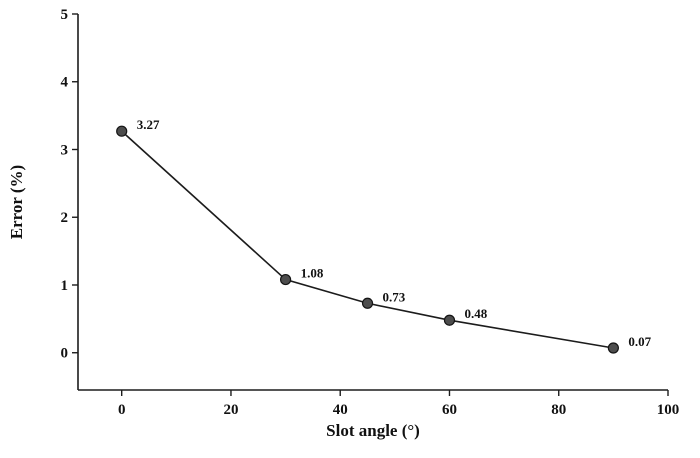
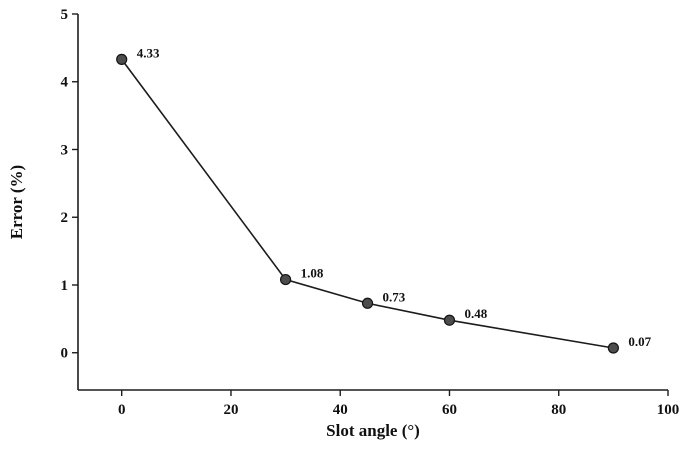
0: 3.27 -> 4.33
